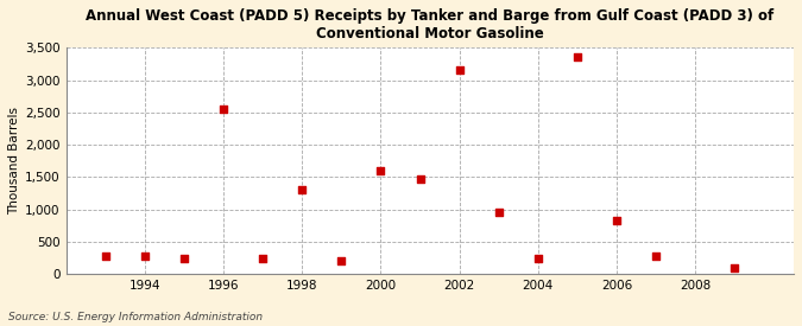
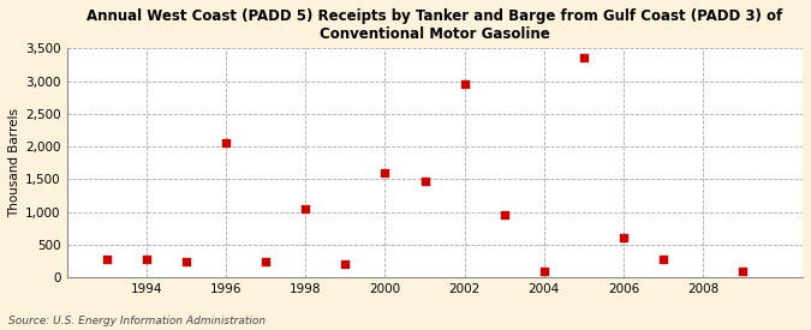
1996: 2,560 -> 2,050
1998: 1,300 -> 1,050
2002: 3,160 -> 2,950
2004: 240 -> 100
2006: 820 -> 600
